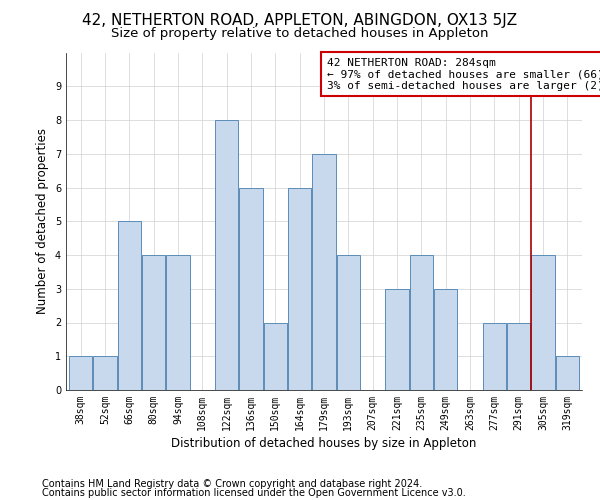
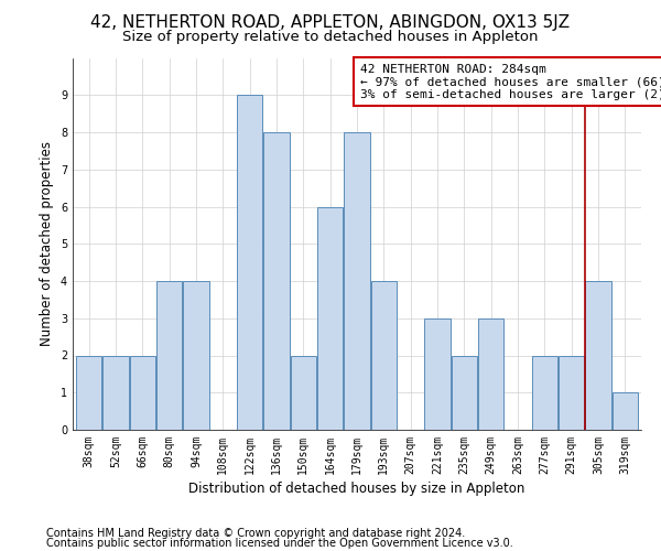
38sqm: 1 -> 2
52sqm: 1 -> 2
66sqm: 5 -> 2
122sqm: 8 -> 9
136sqm: 6 -> 8
179sqm: 7 -> 8
235sqm: 4 -> 2
